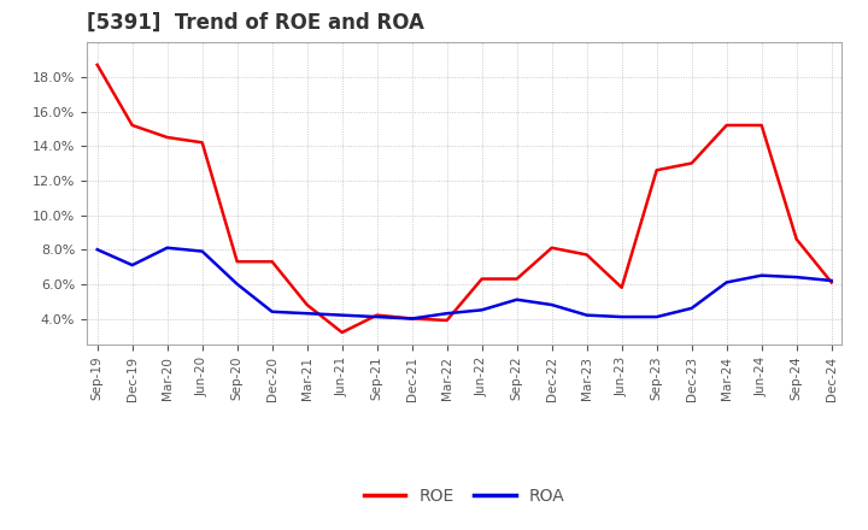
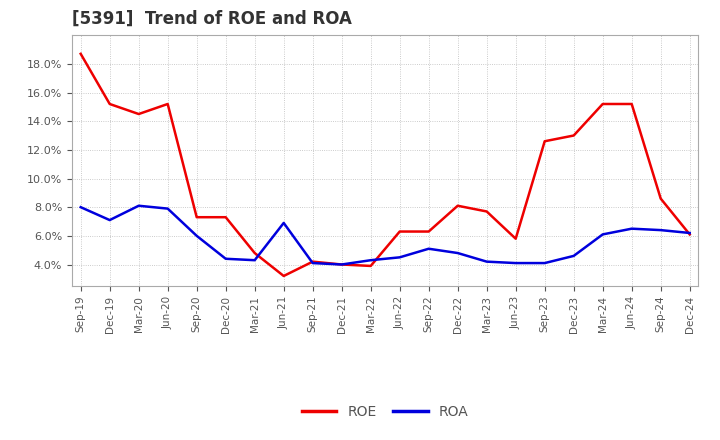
ROE/Jun-20: 14.2% -> 15.2%
ROA/Jun-21: 4.2% -> 6.9%
